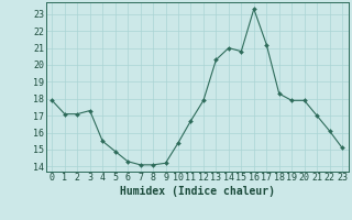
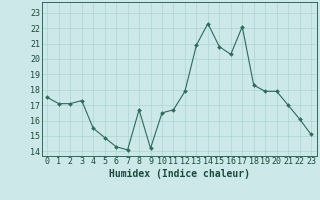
0: 17.9 -> 17.5
8: 14.1 -> 16.7
10: 15.4 -> 16.5
13: 20.3 -> 20.9
14: 21.0 -> 22.3
16: 23.3 -> 20.3
17: 21.2 -> 22.1
